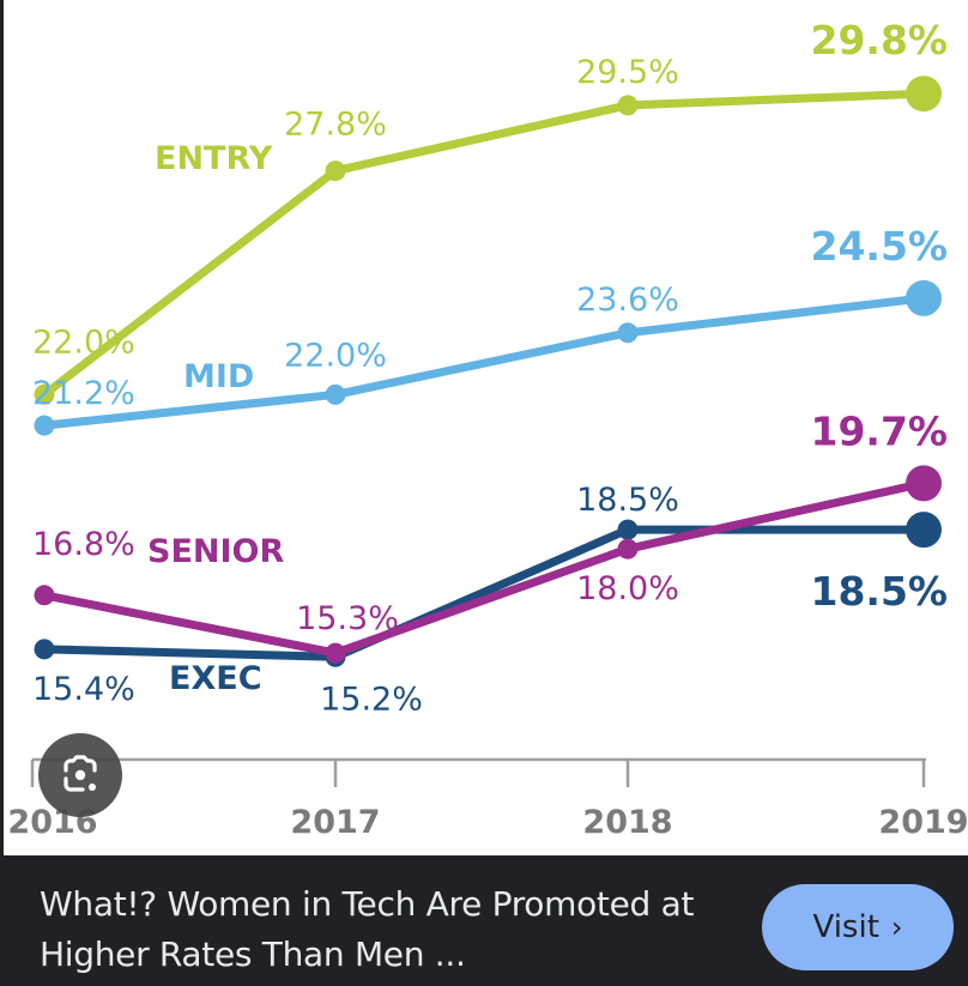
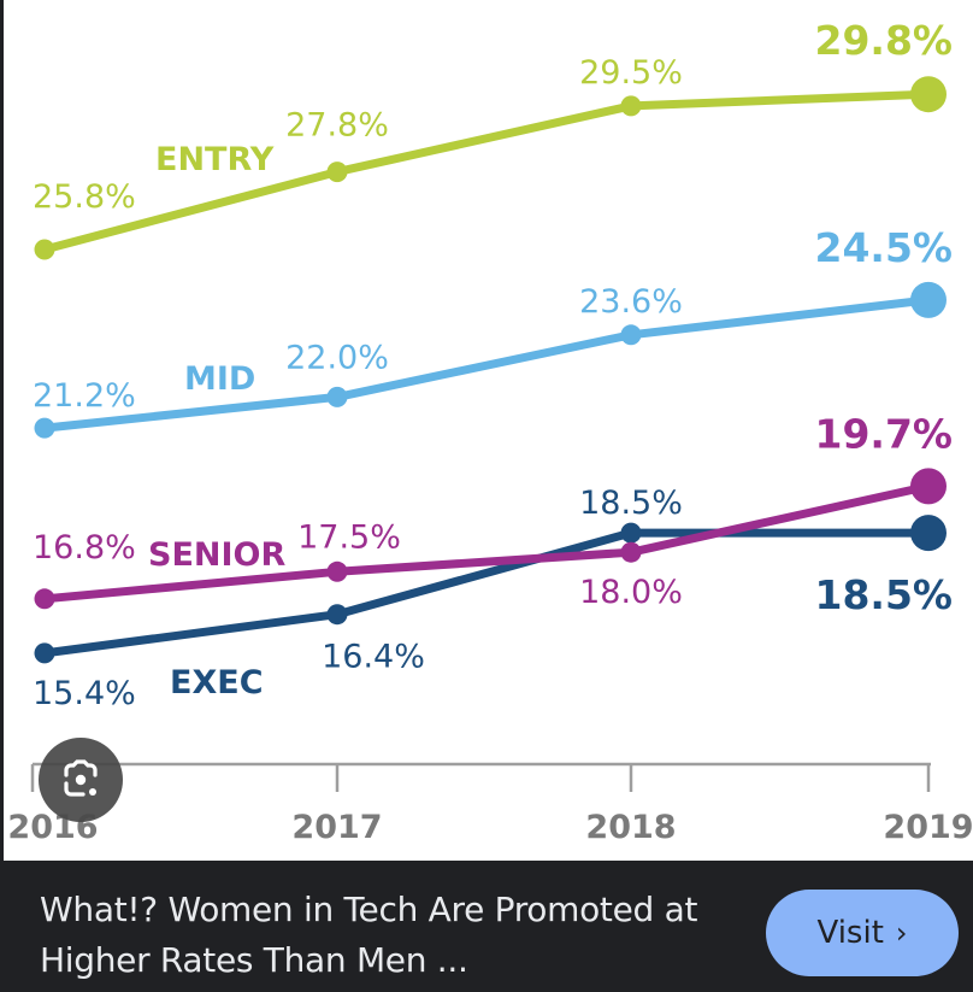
ENTRY/2016: 22.0% -> 25.8%
SENIOR/2017: 15.3% -> 17.5%
EXEC/2017: 15.2% -> 16.4%
